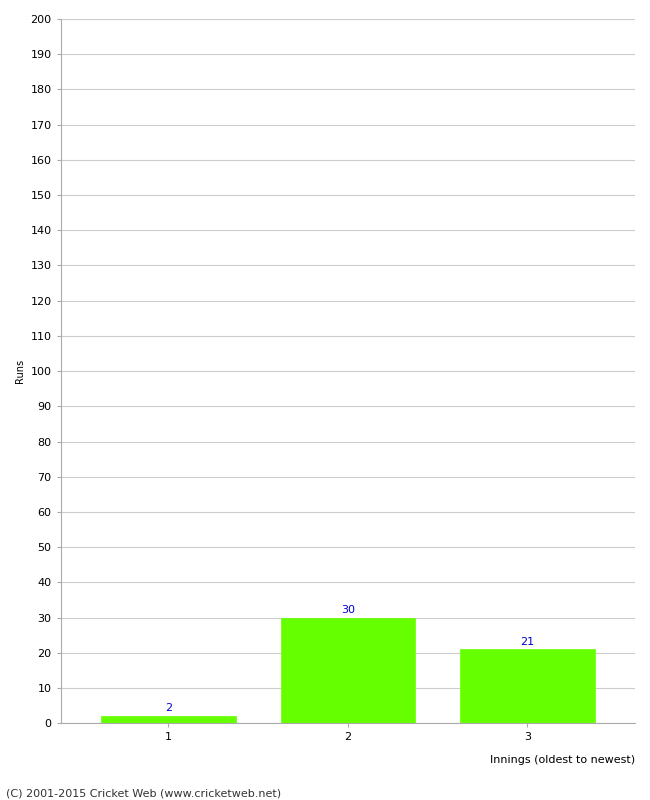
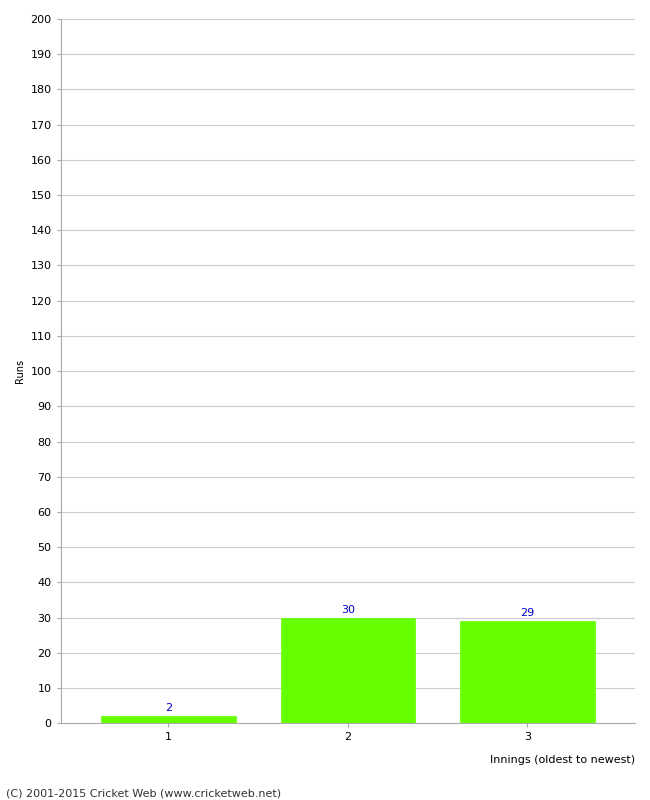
3: 21 -> 29
